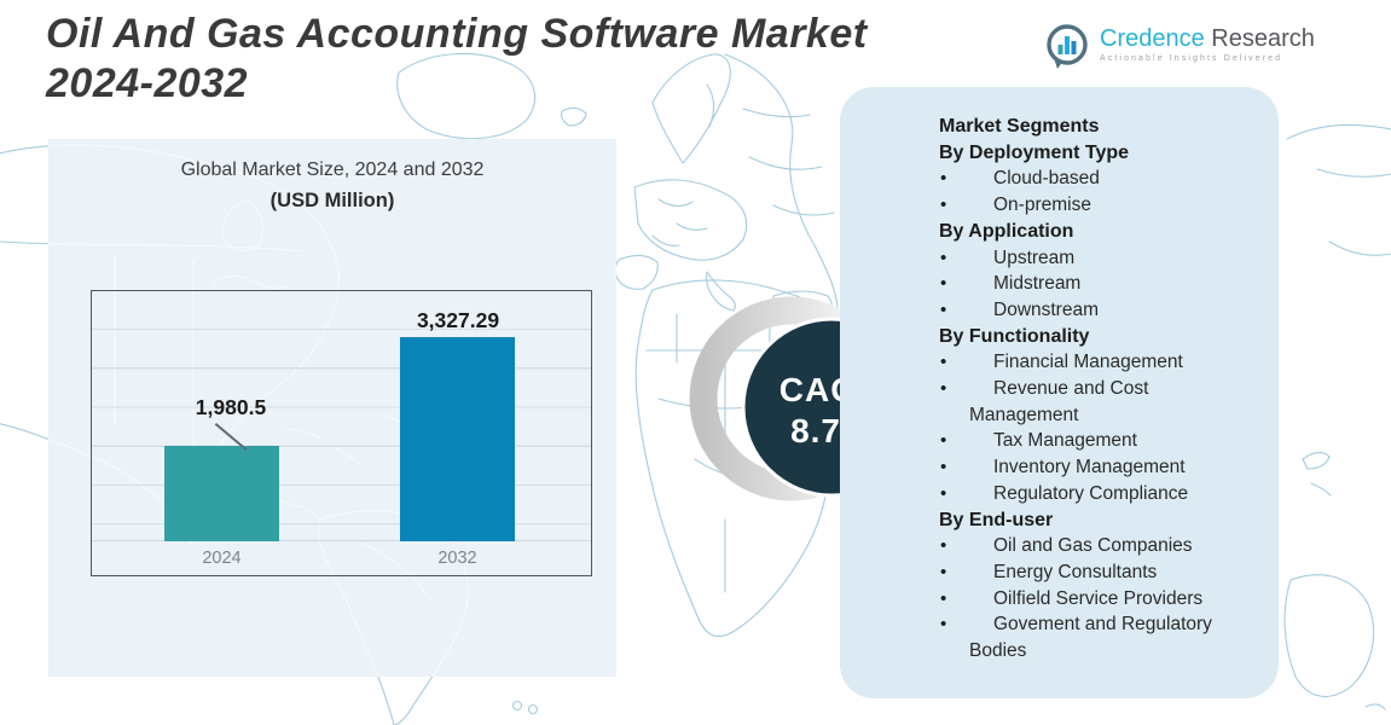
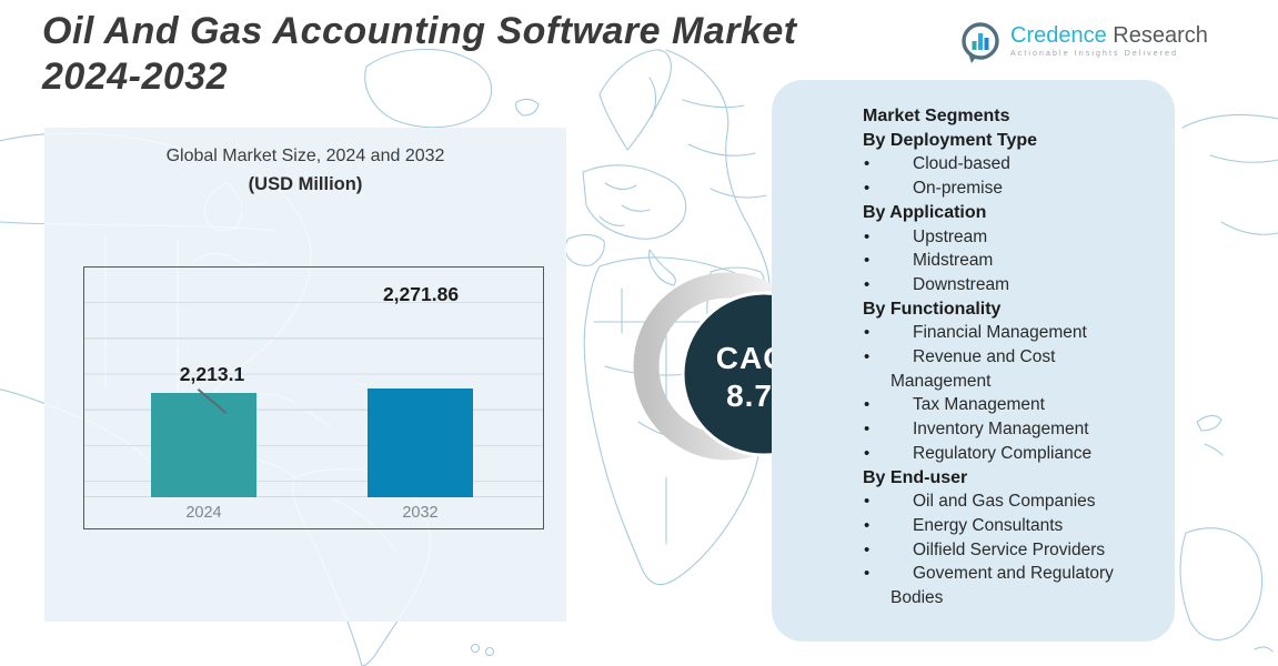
2024: 1,980.5 -> 2,213.1
2032: 3,327.29 -> 2,271.86
